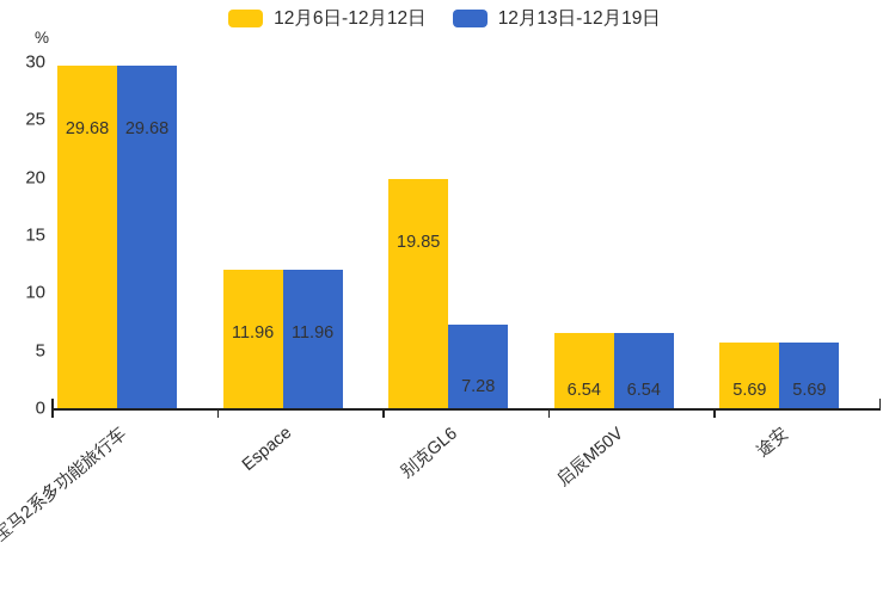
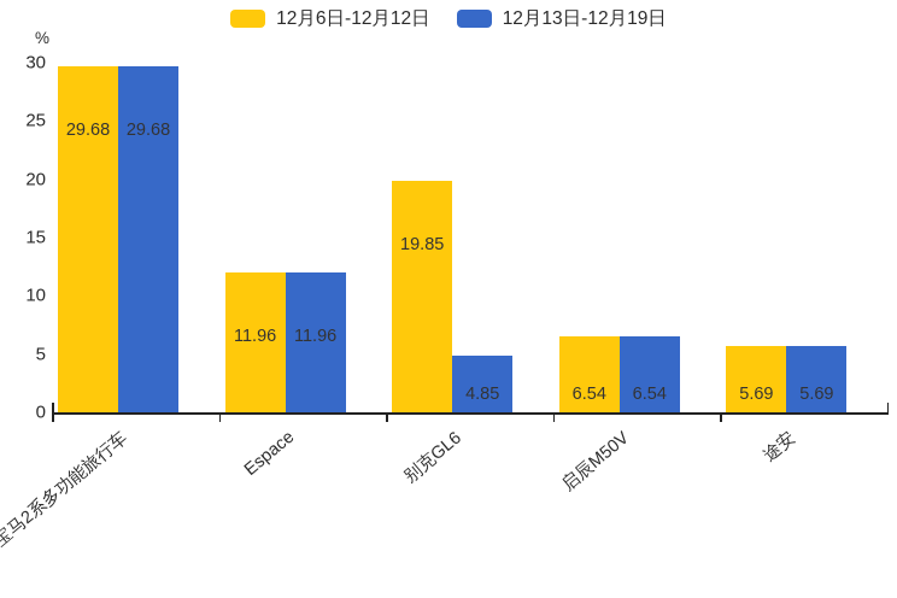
12月13日-12月19日/别克GL6: 7.28 -> 4.85
